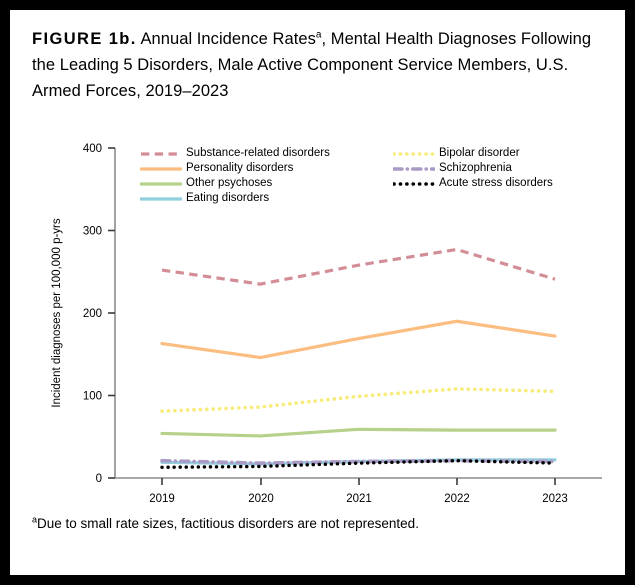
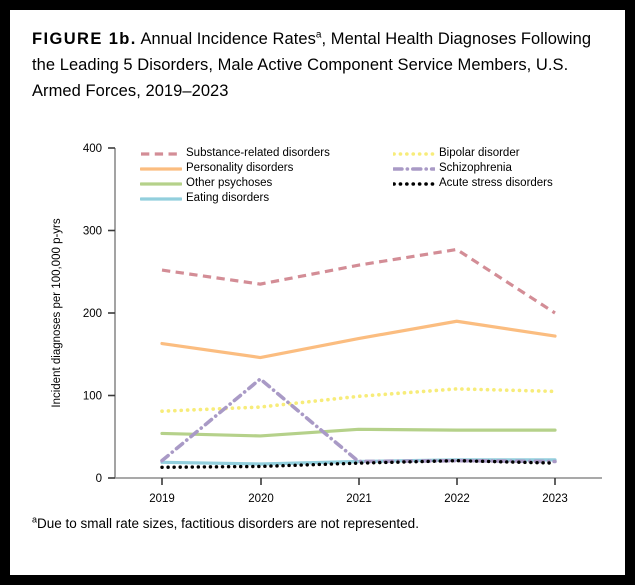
Schizophrenia/2020: 20 -> 120
Substance-related disorders/2023: 240 -> 200
